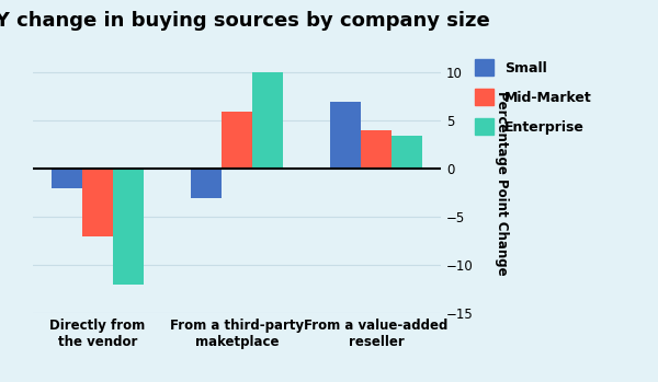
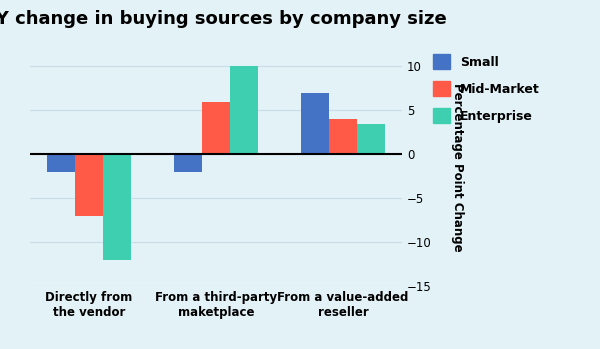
Small/From a third-party maketplace: -3 -> -2
